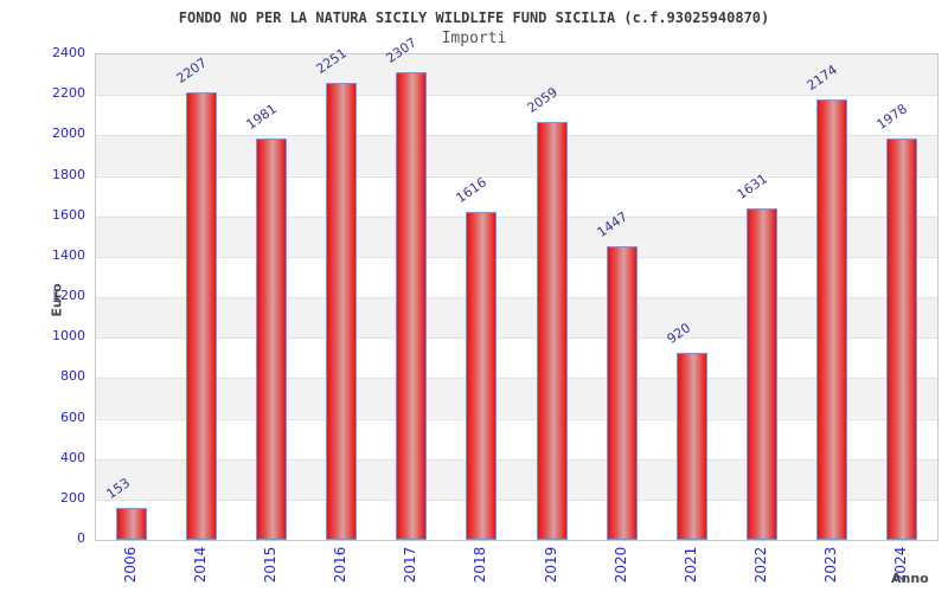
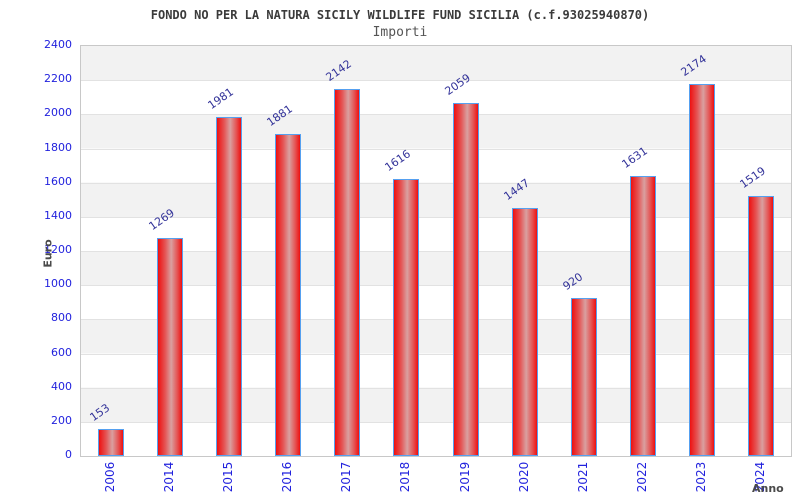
2014: 2207 -> 1269
2016: 2251 -> 1881
2017: 2307 -> 2142
2024: 1978 -> 1519
